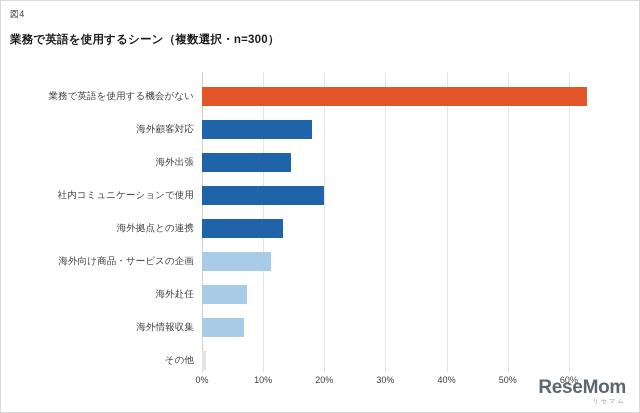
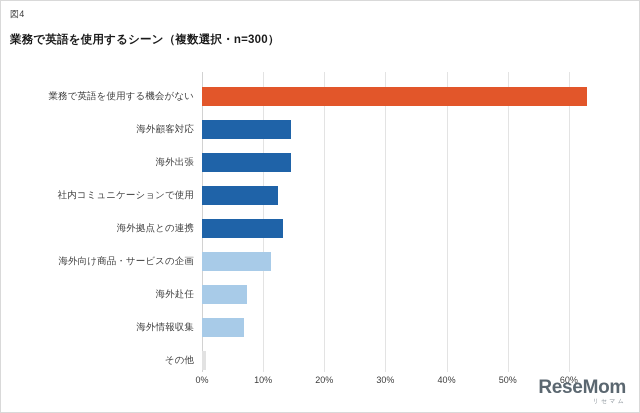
海外顧客対応: 18% -> 14%
社内コミュニケーションで使用: 20% -> 12%
